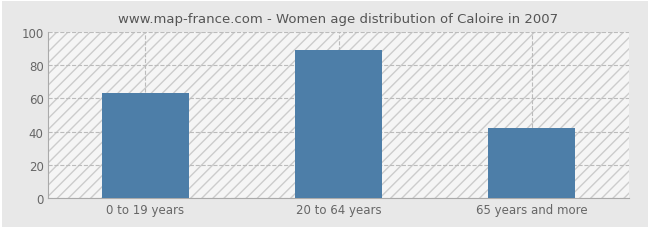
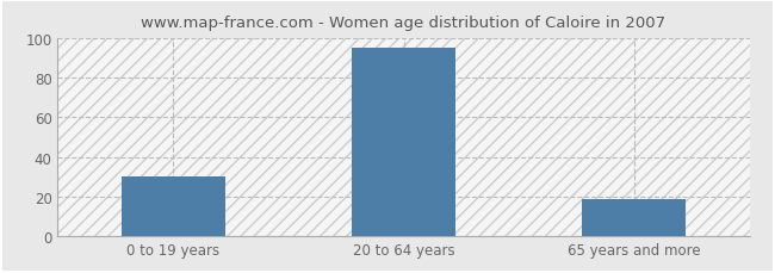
0 to 19 years: 63 -> 30
20 to 64 years: 89 -> 95
65 years and more: 42 -> 19
